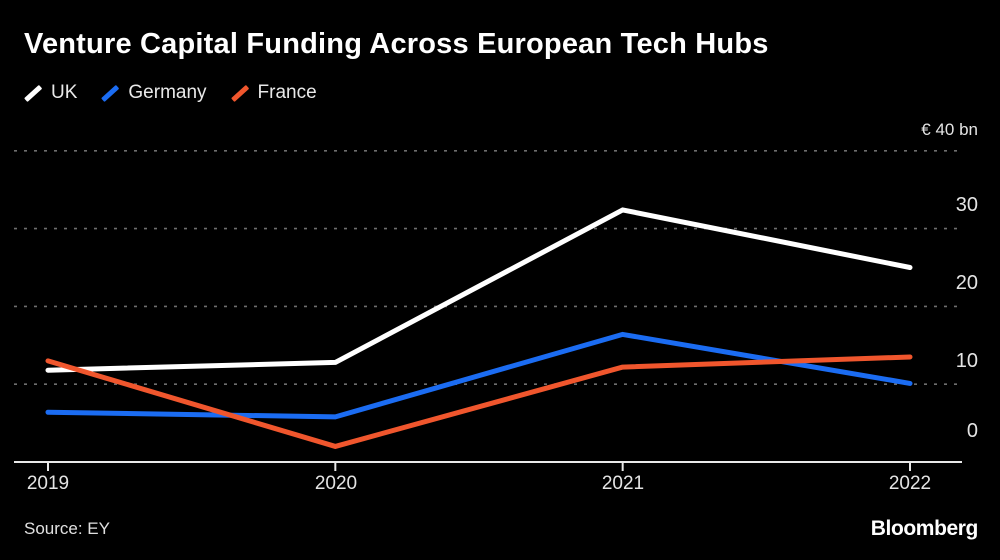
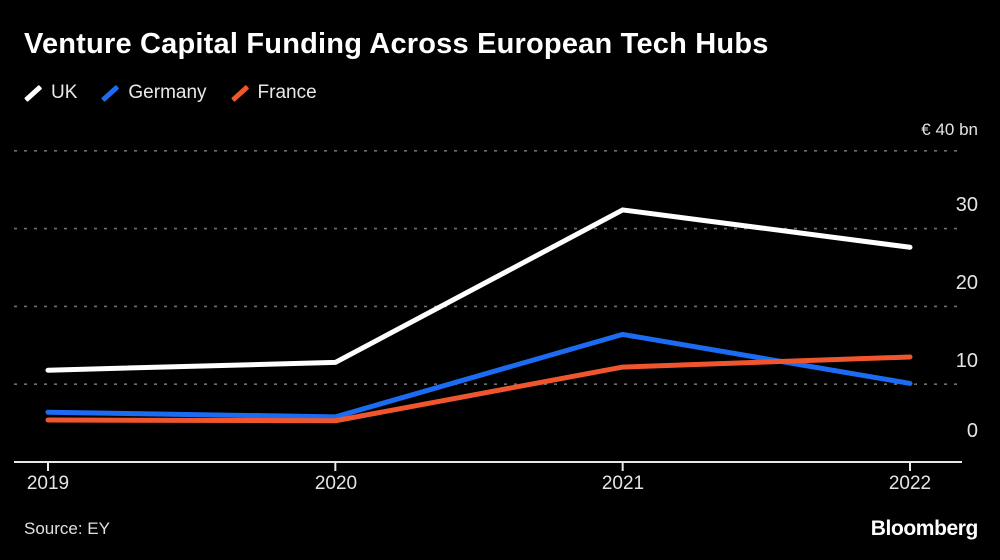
France/2019: 13 -> 5
France/2020: 2 -> 5
UK/2022: 25 -> 28
